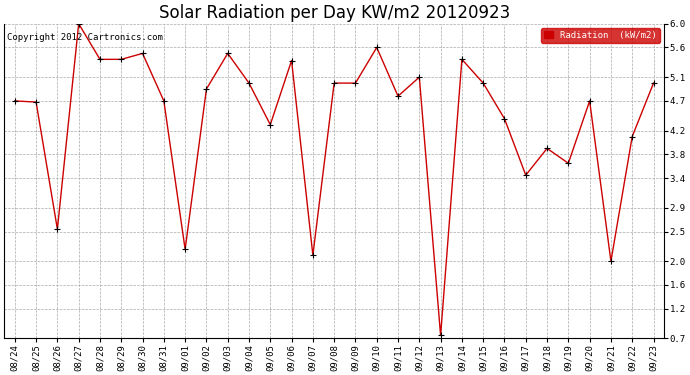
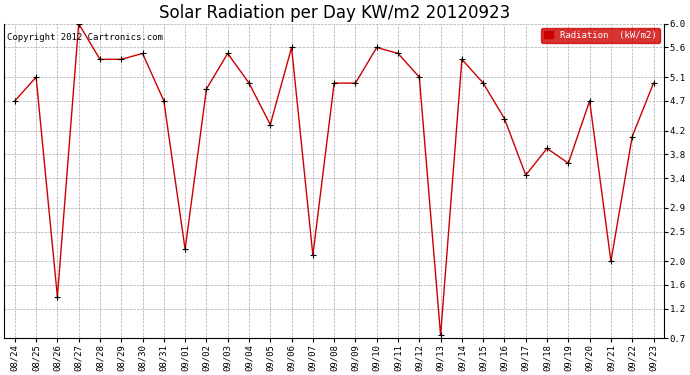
08/25: 4.68 -> 5.10
08/26: 2.54 -> 1.40
09/06: 5.38 -> 5.60
09/11: 4.78 -> 5.50
